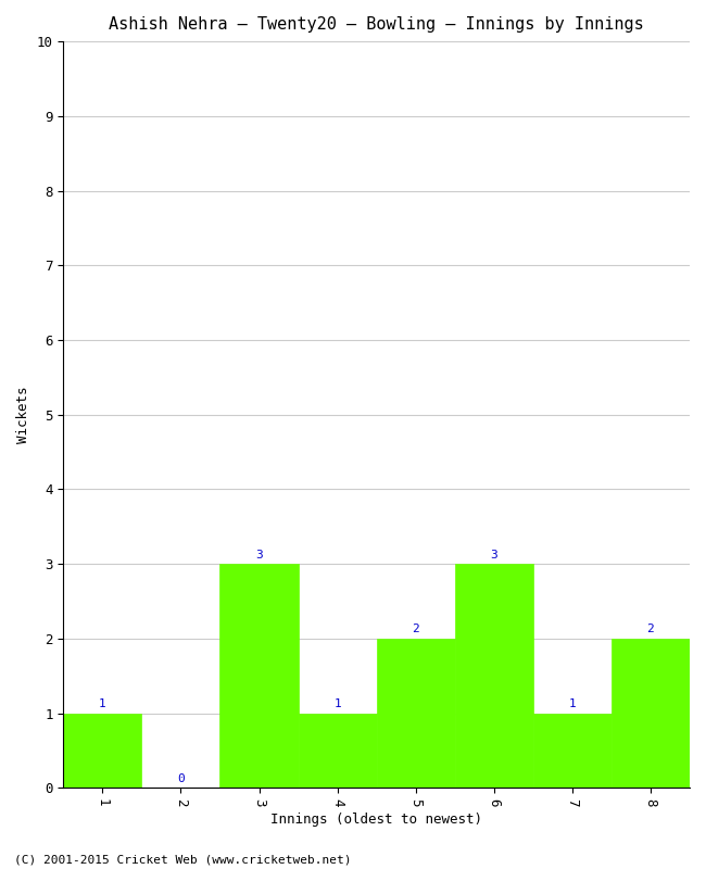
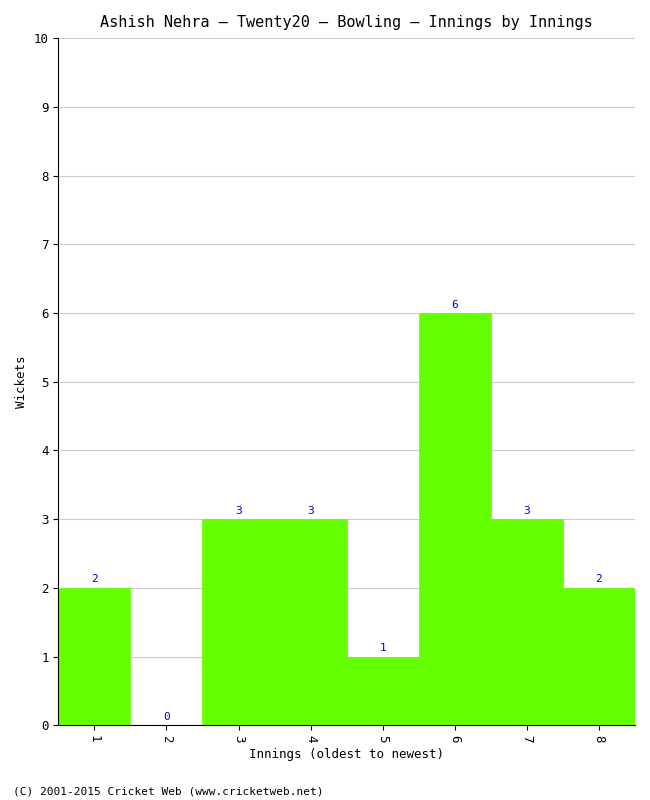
1: 1 -> 2
4: 1 -> 3
5: 2 -> 1
6: 3 -> 6
7: 1 -> 3
